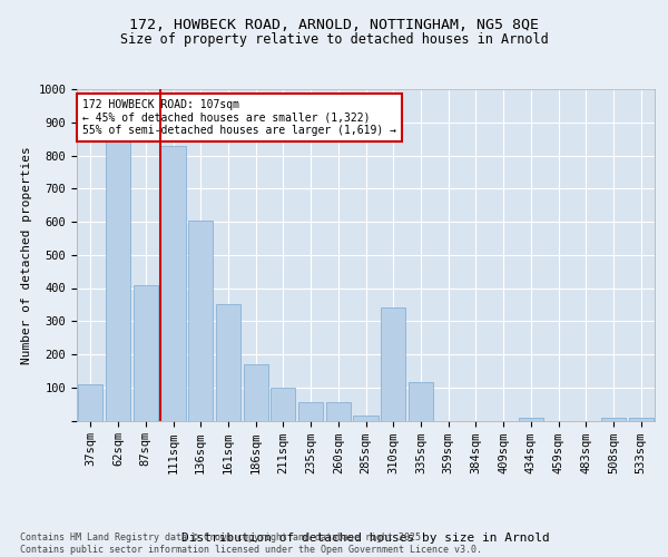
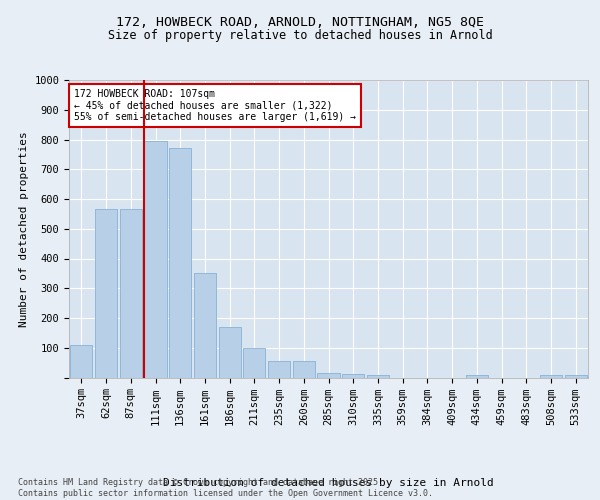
62sqm: 850 -> 565
87sqm: 410 -> 565
111sqm: 830 -> 795
136sqm: 605 -> 770
310sqm: 340 -> 12
335sqm: 115 -> 8
